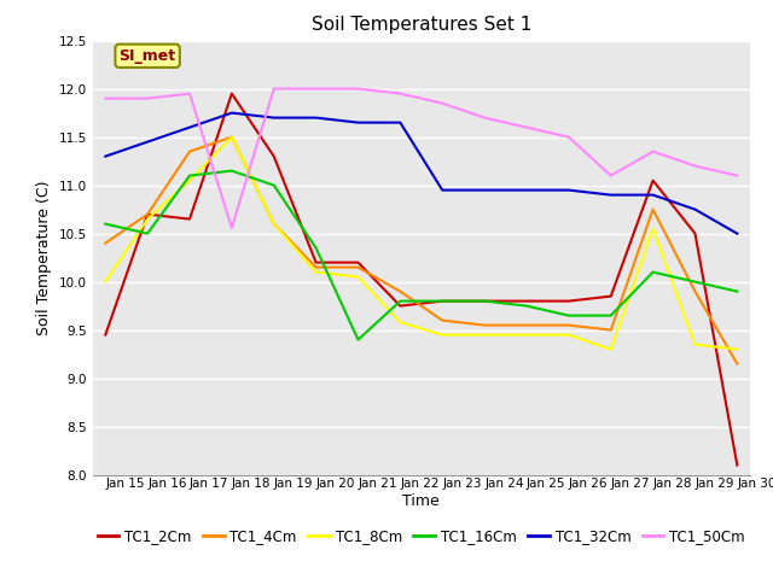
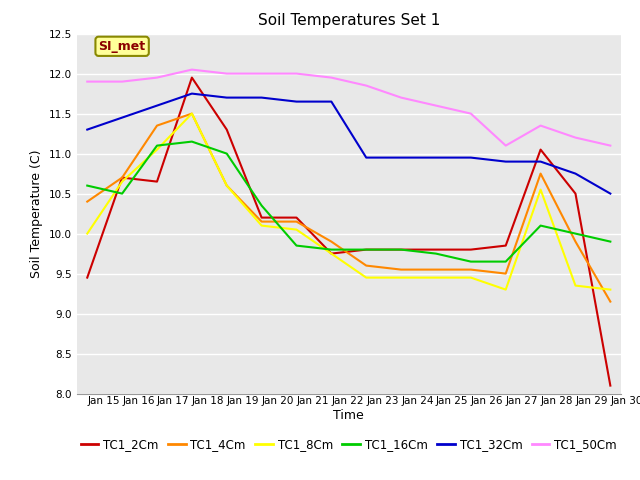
TC1_50Cm/Jan 18: 10.56 -> 12.05
TC1_16Cm/Jan 21: 9.40 -> 9.85
TC1_8Cm/Jan 22: 9.58 -> 9.75
